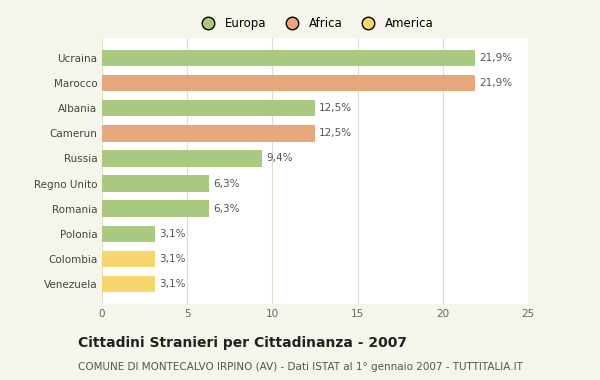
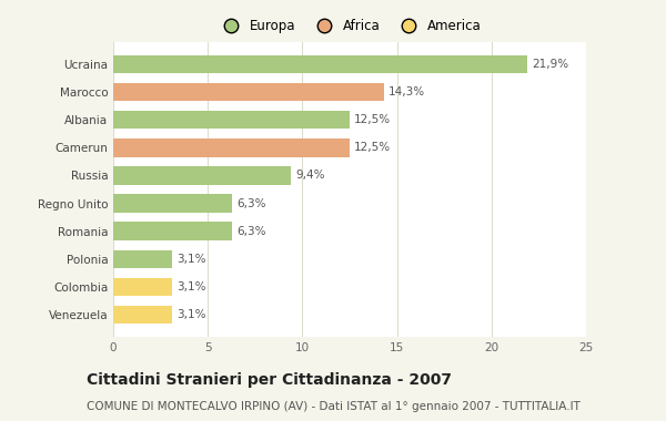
Marocco: 21,9% -> 14,3%
